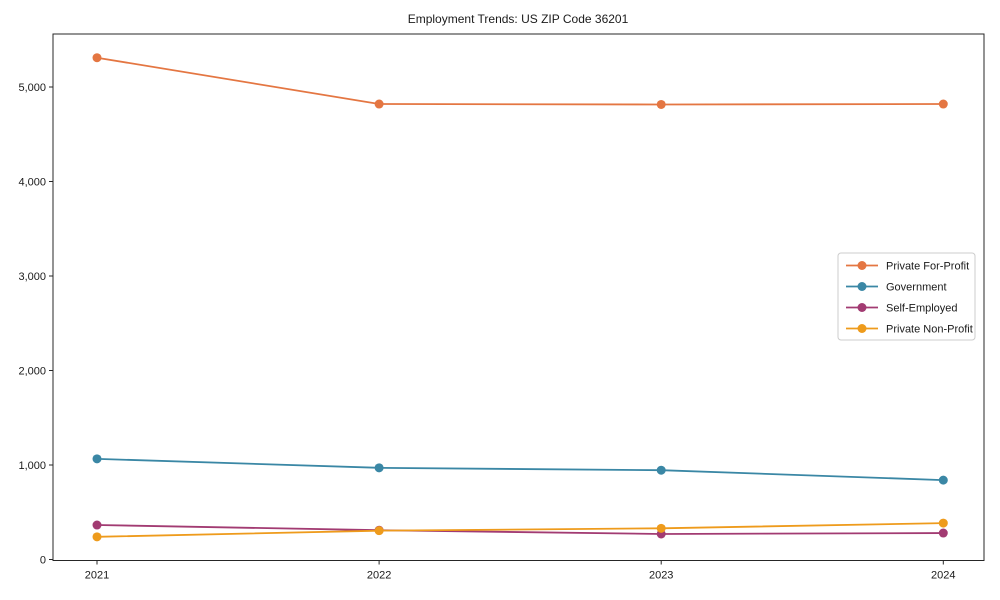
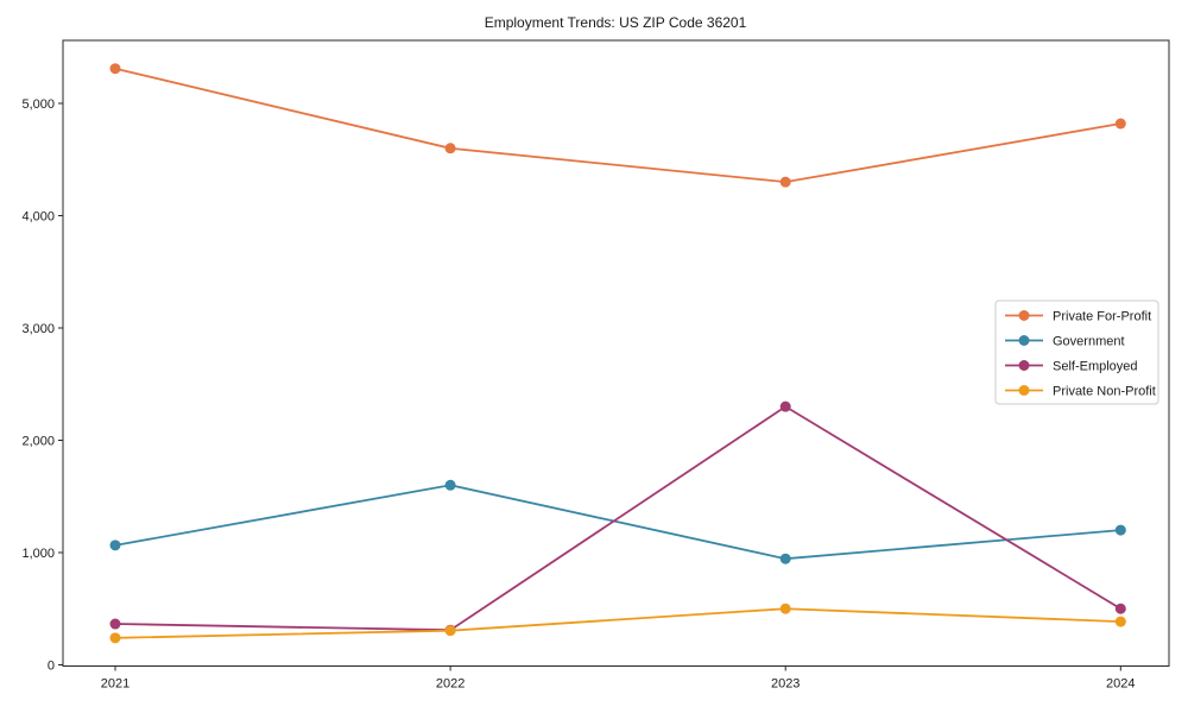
Private For-Profit/2022: 4800 -> 4600
Government/2022: 1000 -> 1600
Private For-Profit/2023: 4800 -> 4300
Self-Employed/2023: 300 -> 2300
Private Non-Profit/2023: 300 -> 500
Government/2024: 800 -> 1200
Self-Employed/2024: 300 -> 500
